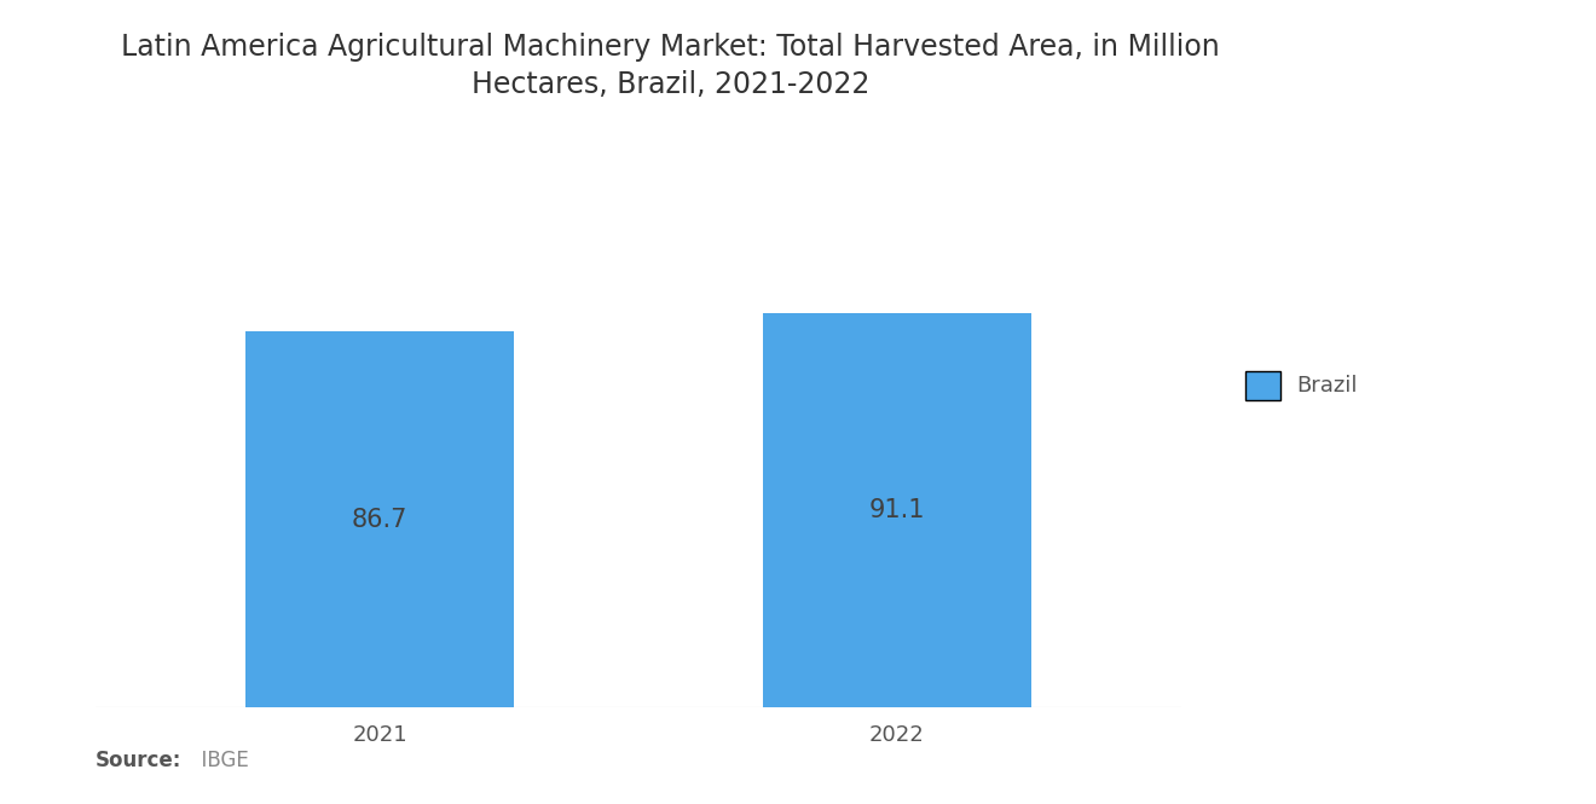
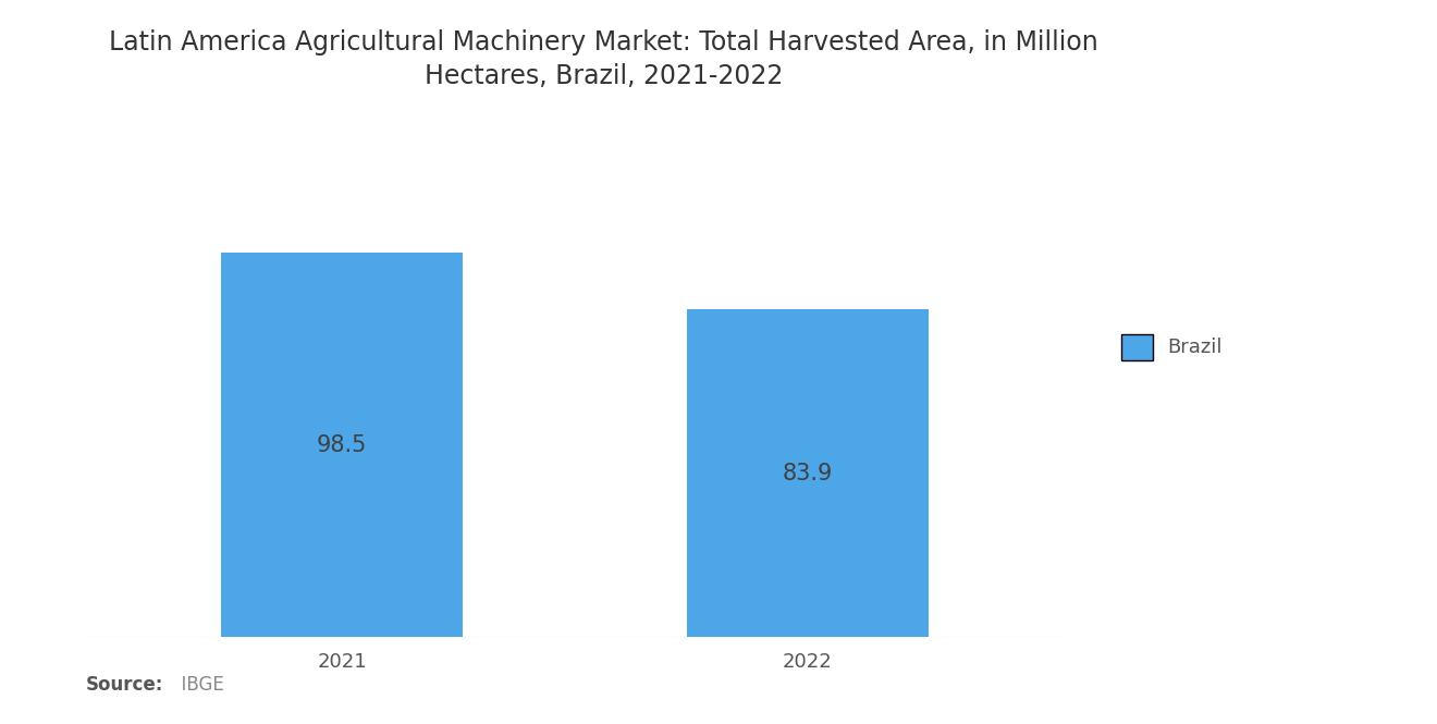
2021: 86.7 -> 98.5
2022: 91.1 -> 83.9
